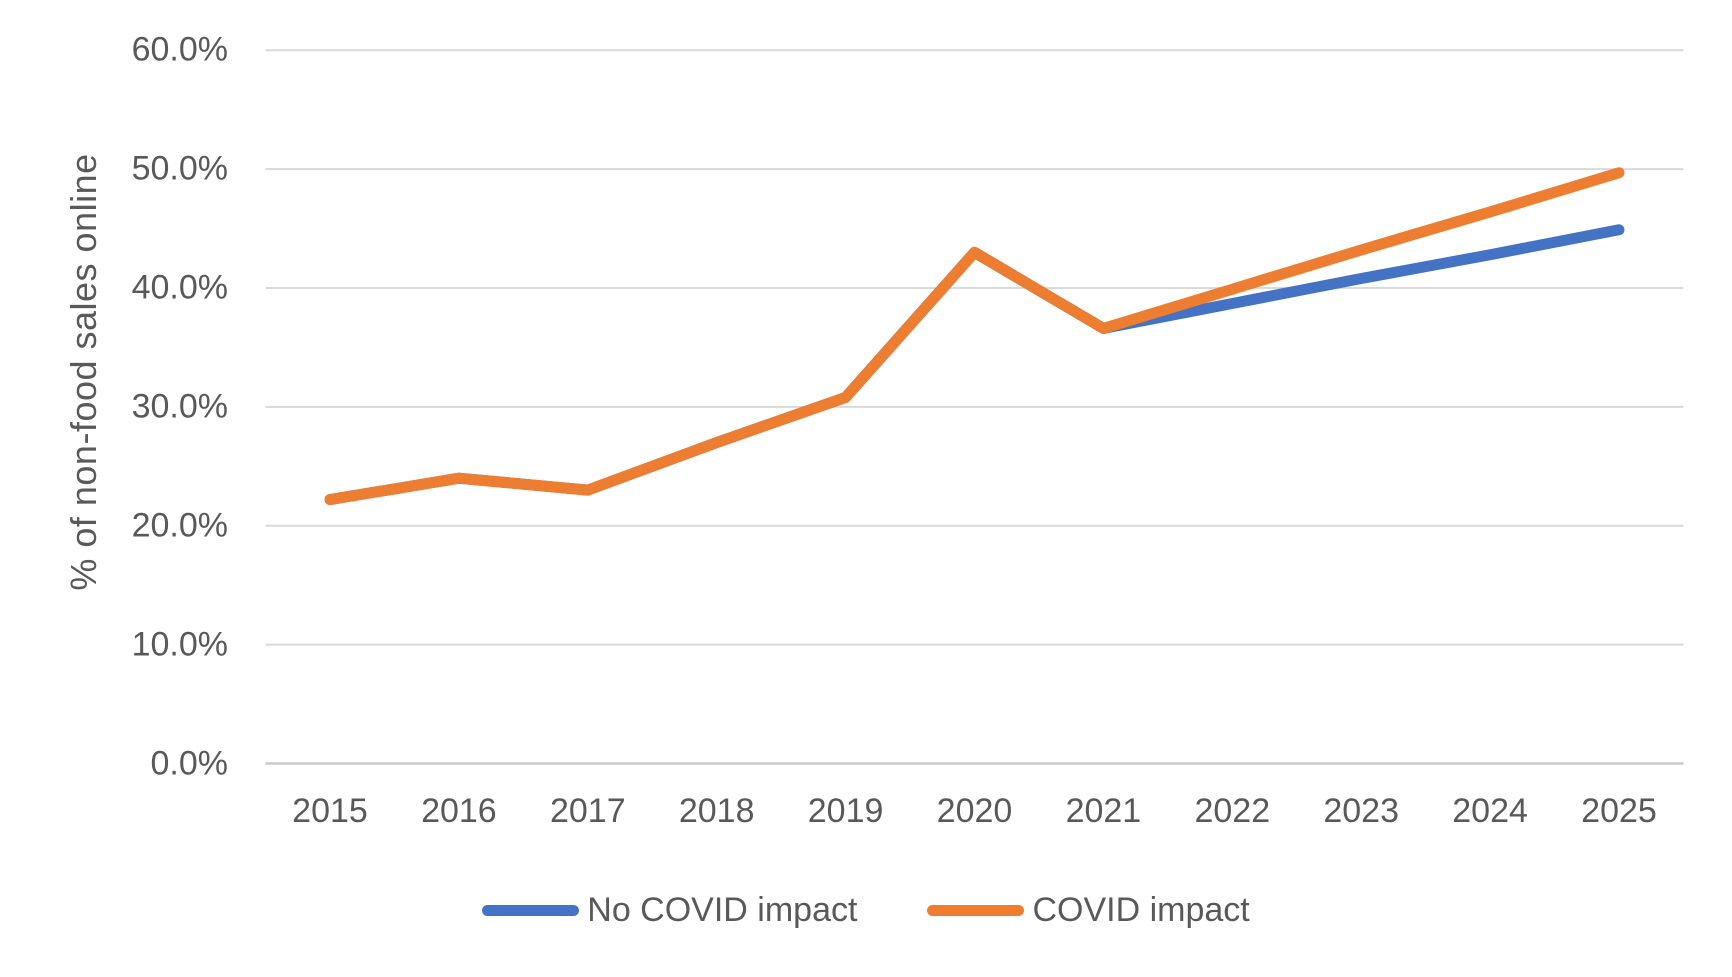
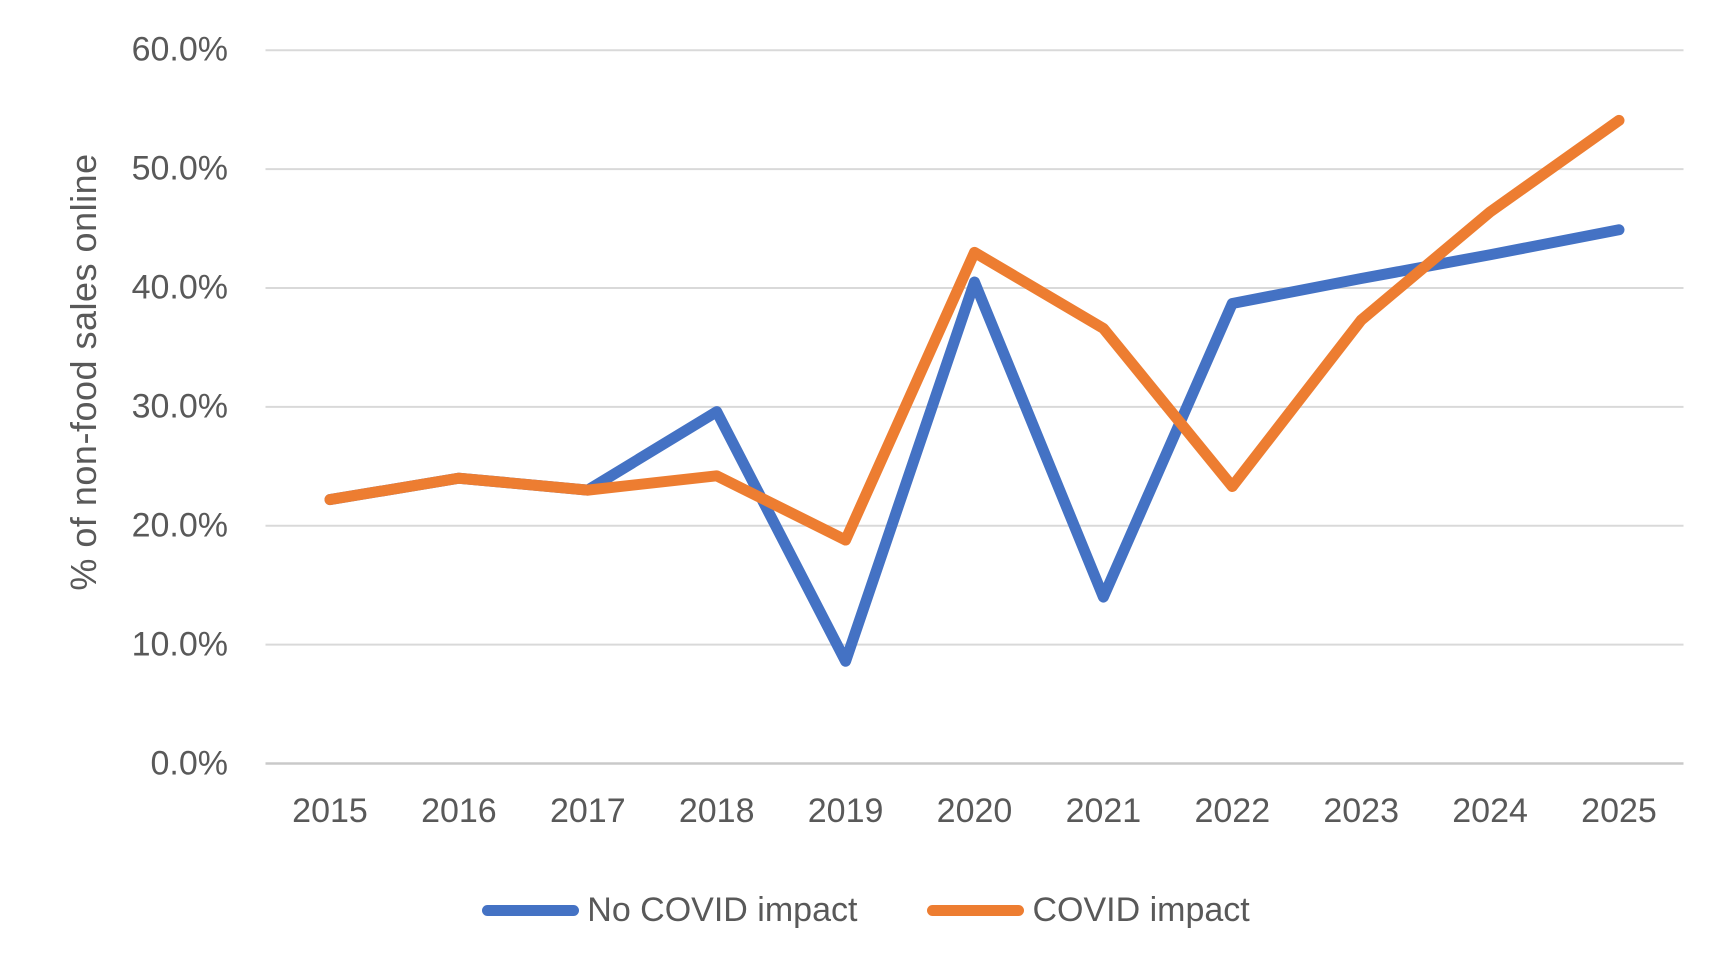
No COVID impact/2018: 27.0% -> 29.6%
COVID impact/2018: 27.0% -> 24.2%
No COVID impact/2019: 30.8% -> 8.6%
COVID impact/2019: 30.8% -> 18.8%
No COVID impact/2020: 43.0% -> 40.5%
No COVID impact/2021: 36.6% -> 14.0%
COVID impact/2022: 39.9% -> 23.3%
COVID impact/2023: 43.2% -> 37.3%
COVID impact/2025: 49.7% -> 54.1%
